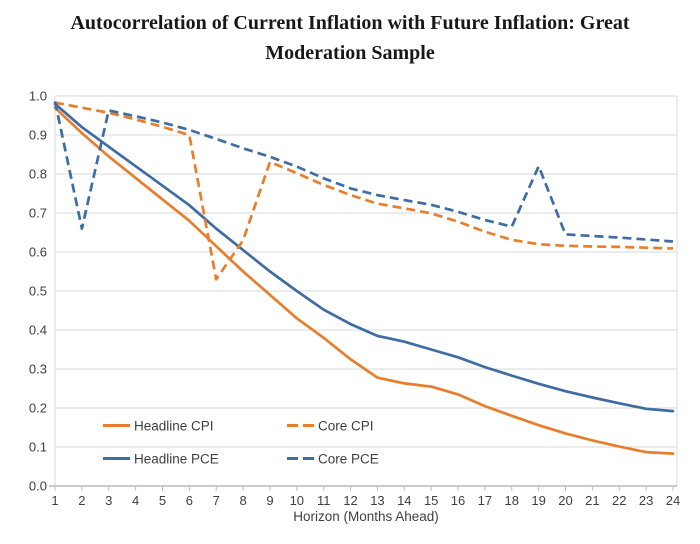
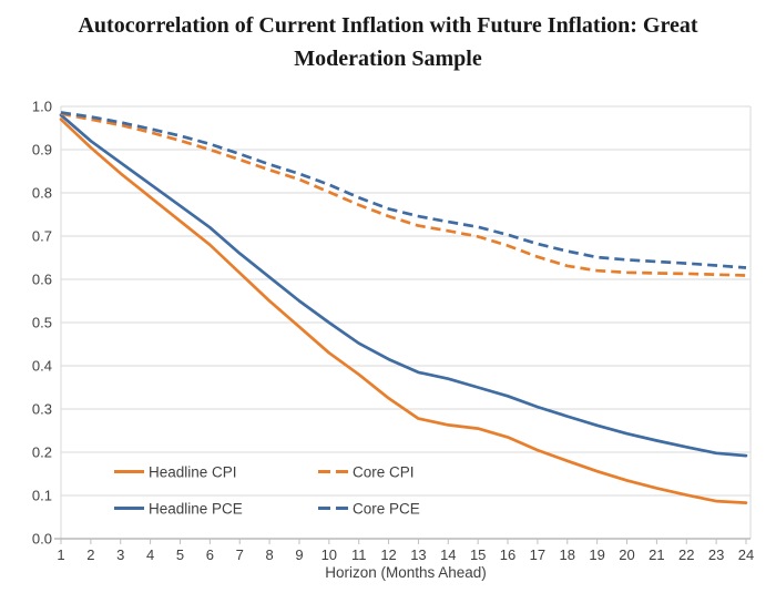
Core PCE/2: 0.66 -> 0.98
Core CPI/7: 0.53 -> 0.88
Core CPI/8: 0.63 -> 0.85
Core PCE/19: 0.82 -> 0.65
